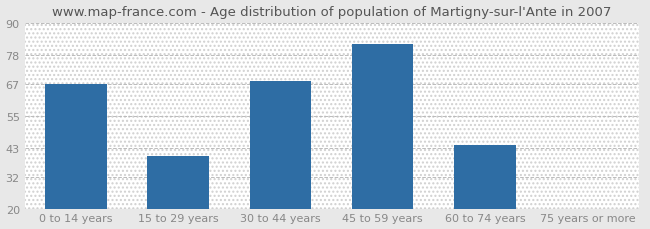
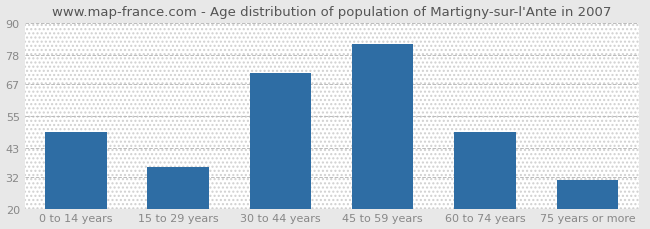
0 to 14 years: 67 -> 49
15 to 29 years: 40 -> 36
30 to 44 years: 68 -> 71
60 to 74 years: 44 -> 49
75 years or more: 20 -> 31
